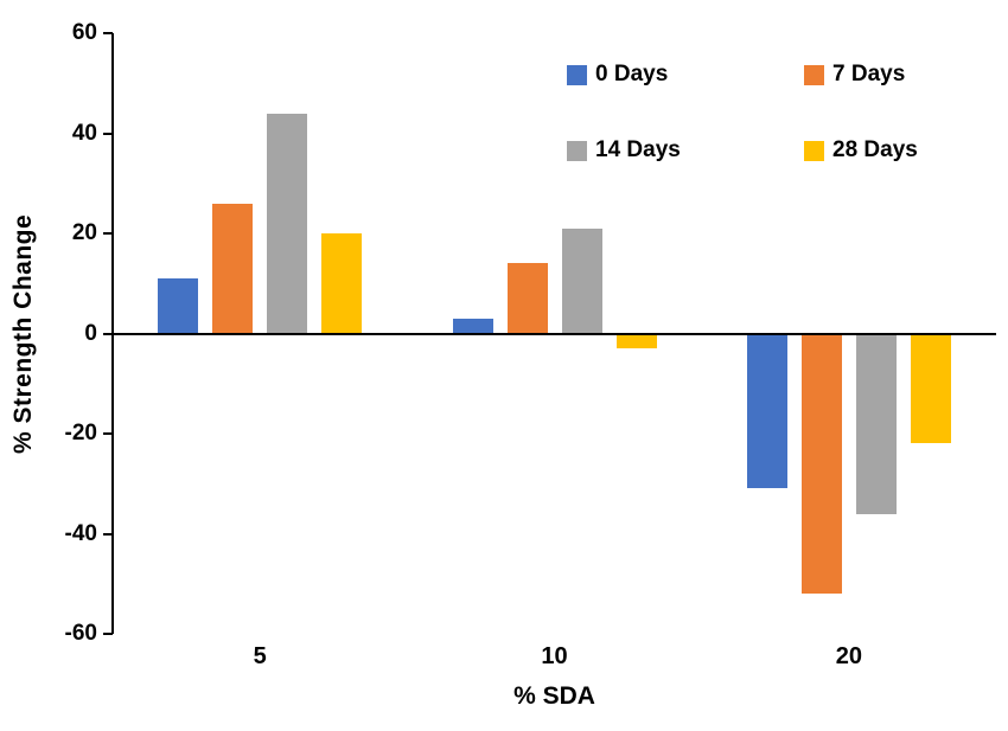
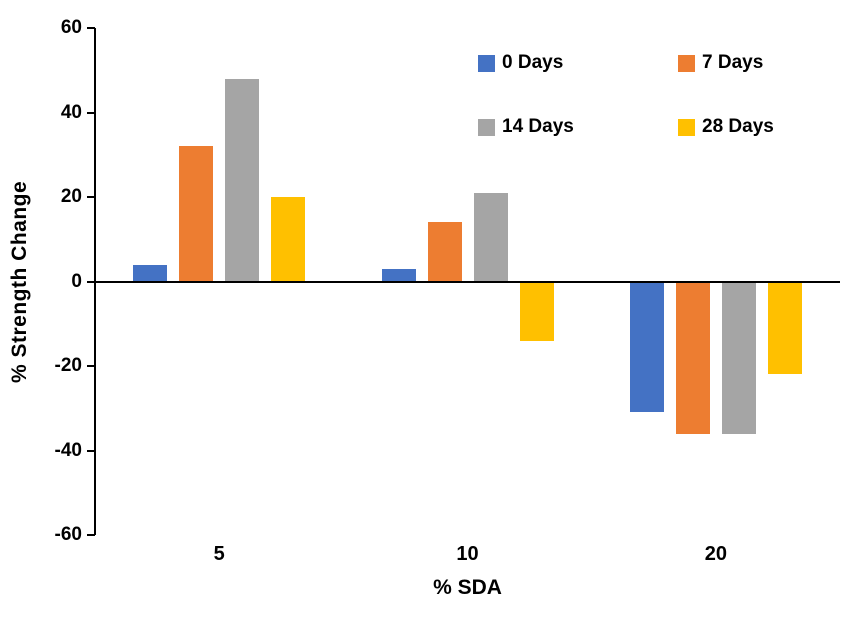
0 Days/5: 11 -> 4
7 Days/5: 26 -> 32
14 Days/5: 44 -> 48
28 Days/10: -3 -> -14
7 Days/20: -52 -> -36
